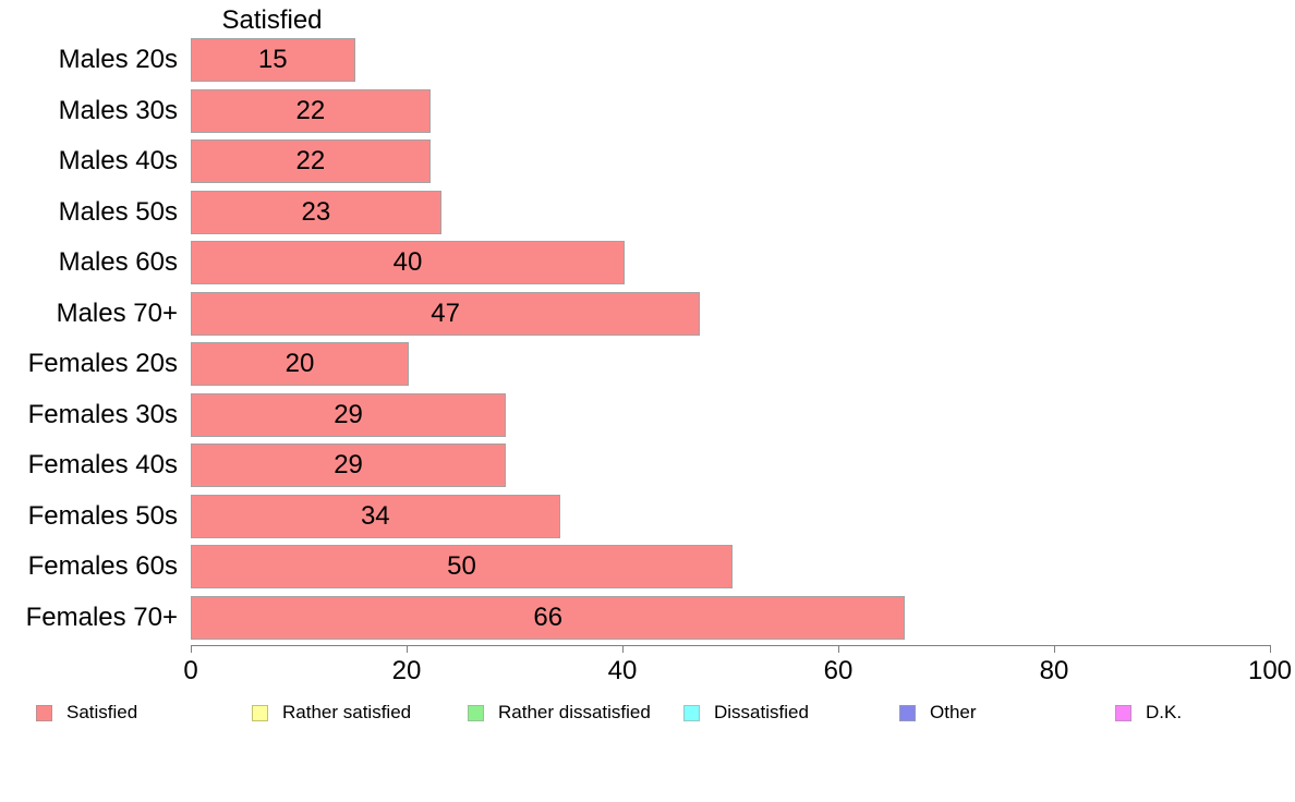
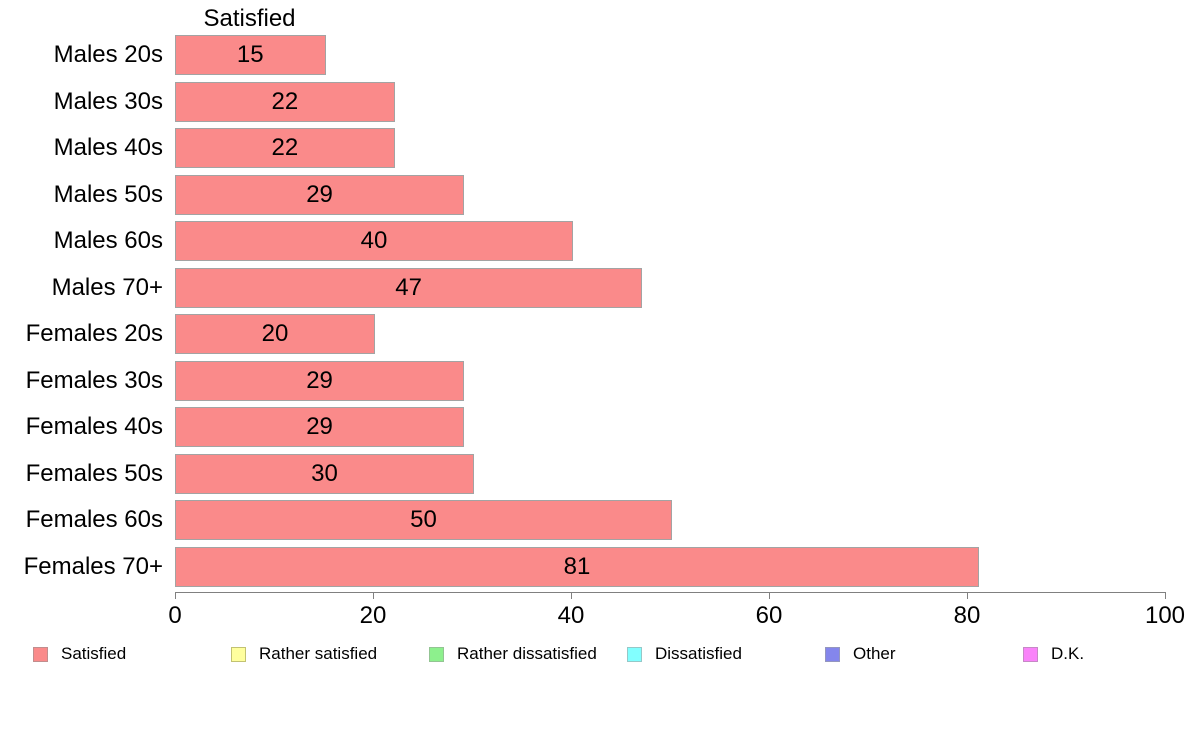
Males 50s: 23 -> 29
Females 50s: 34 -> 30
Females 70+: 66 -> 81
